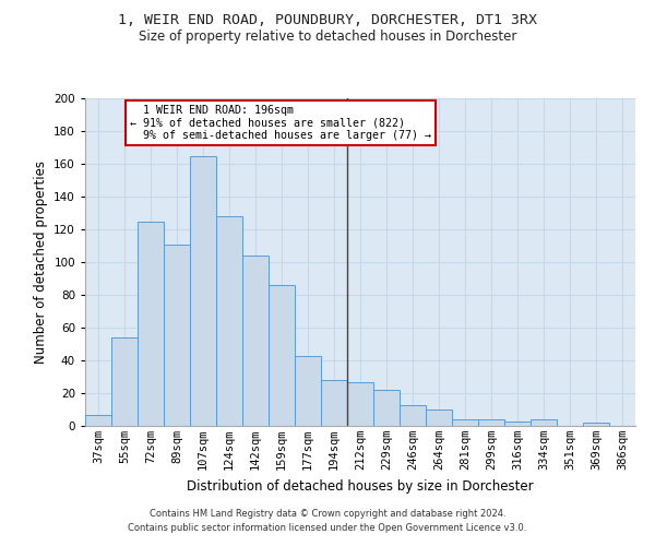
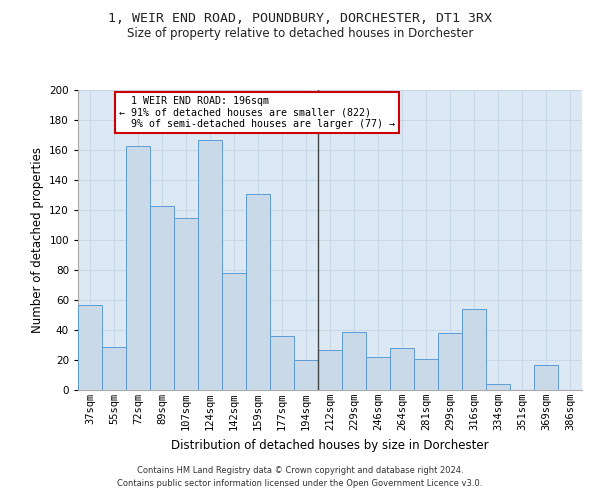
37sqm: 7 -> 57
55sqm: 54 -> 29
72sqm: 125 -> 163
89sqm: 111 -> 123
107sqm: 165 -> 115
124sqm: 128 -> 167
142sqm: 104 -> 78
159sqm: 86 -> 131
177sqm: 43 -> 36
194sqm: 28 -> 20
229sqm: 22 -> 39
246sqm: 13 -> 22
264sqm: 10 -> 28
281sqm: 4 -> 21
299sqm: 4 -> 38
316sqm: 3 -> 54
369sqm: 2 -> 17
